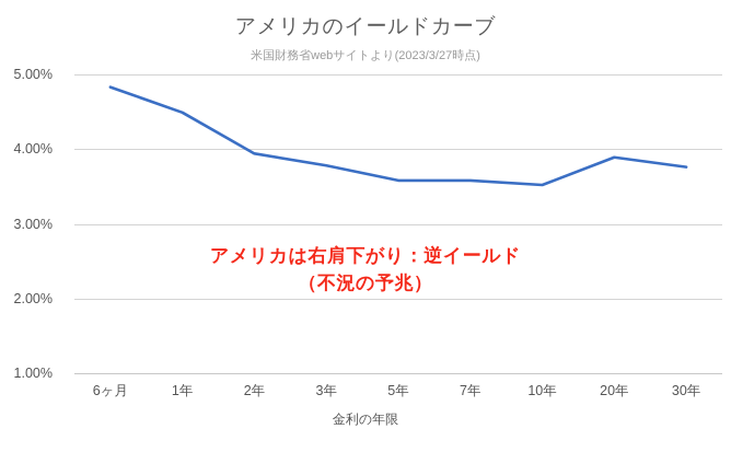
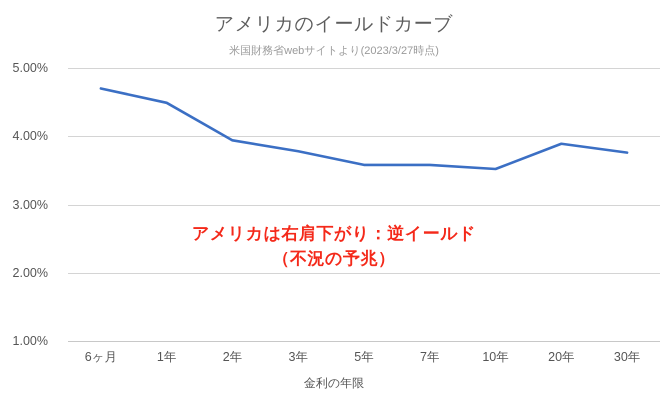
6ヶ月: 4.8% -> 4.7%
